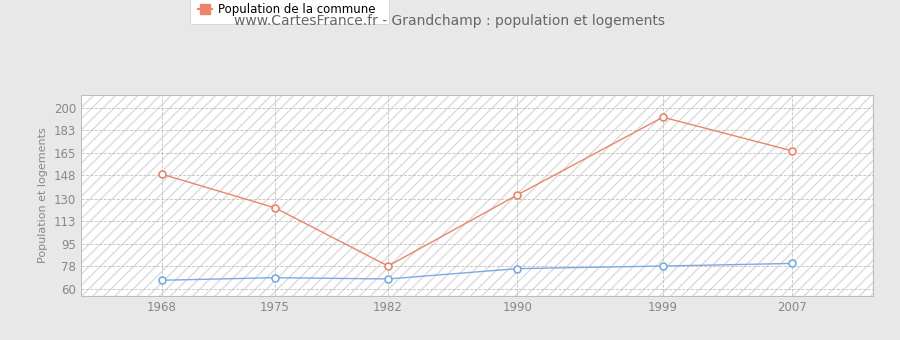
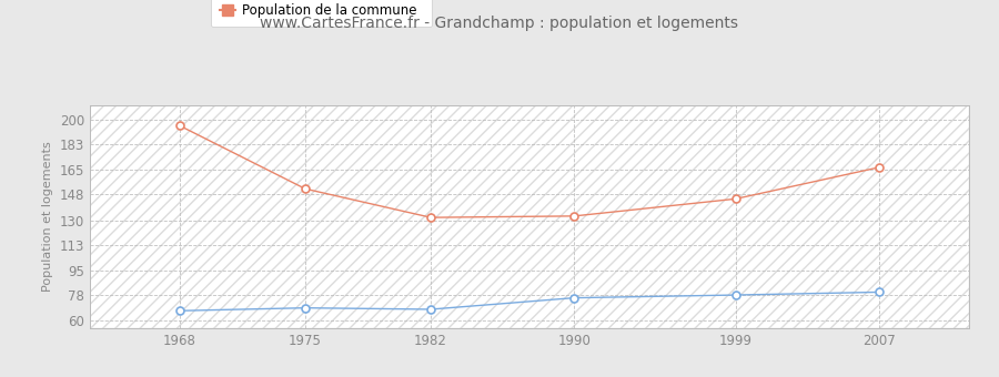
Population de la commune/1968: 149 -> 196
Population de la commune/1975: 123 -> 152
Population de la commune/1982: 78 -> 132
Population de la commune/1999: 193 -> 145
